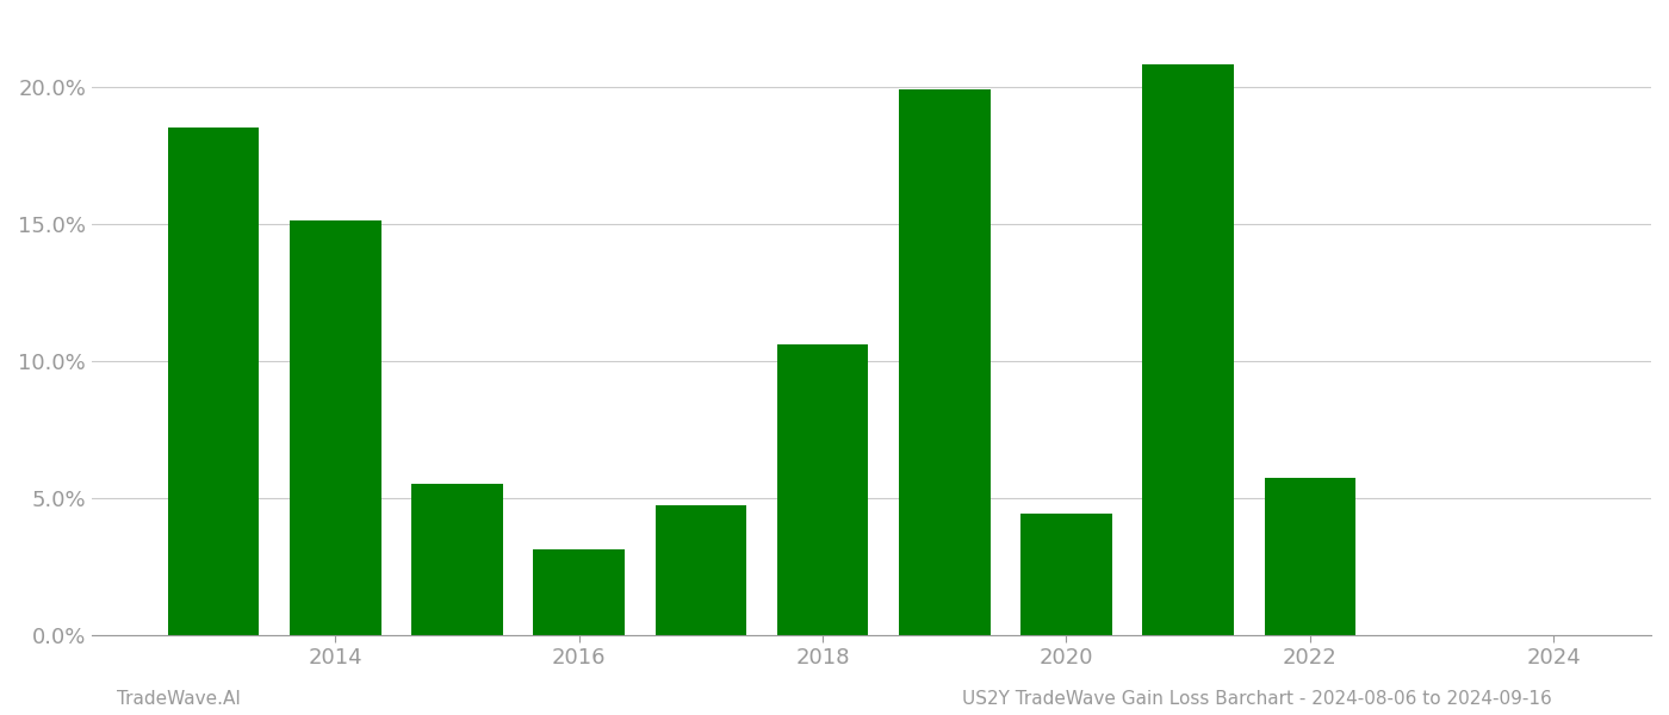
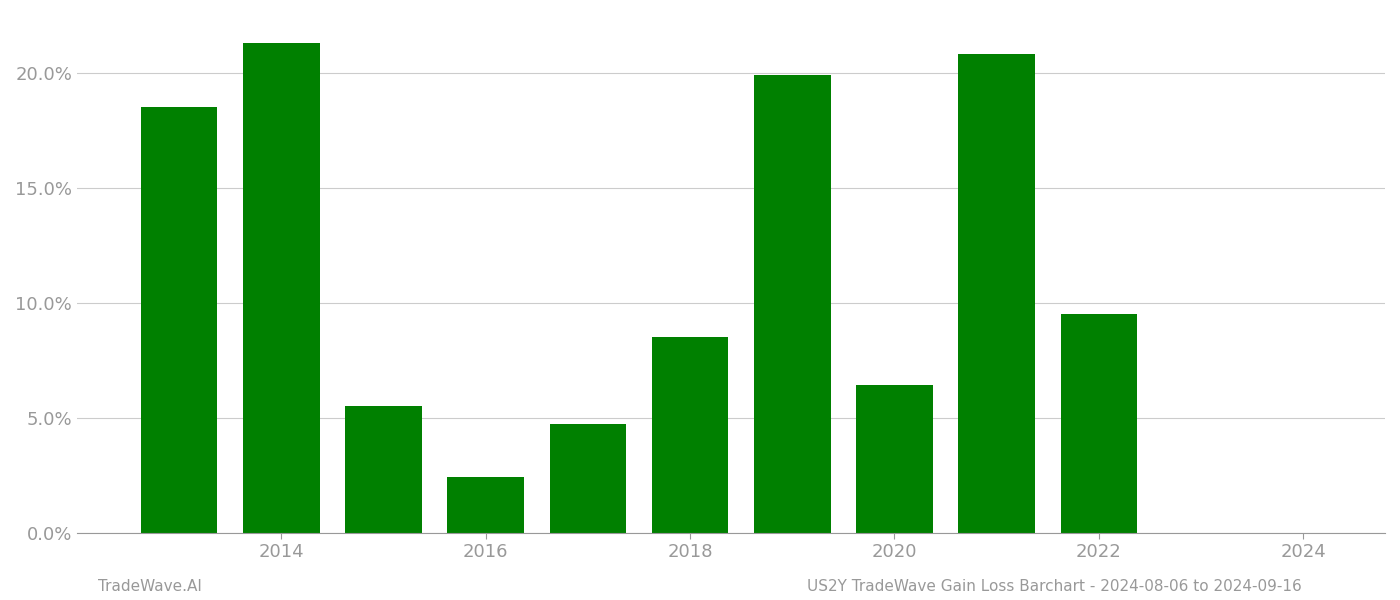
2014: 15.1% -> 21.3%
2016: 3.1% -> 2.4%
2018: 10.6% -> 8.5%
2020: 4.4% -> 6.4%
2022: 5.7% -> 9.5%
